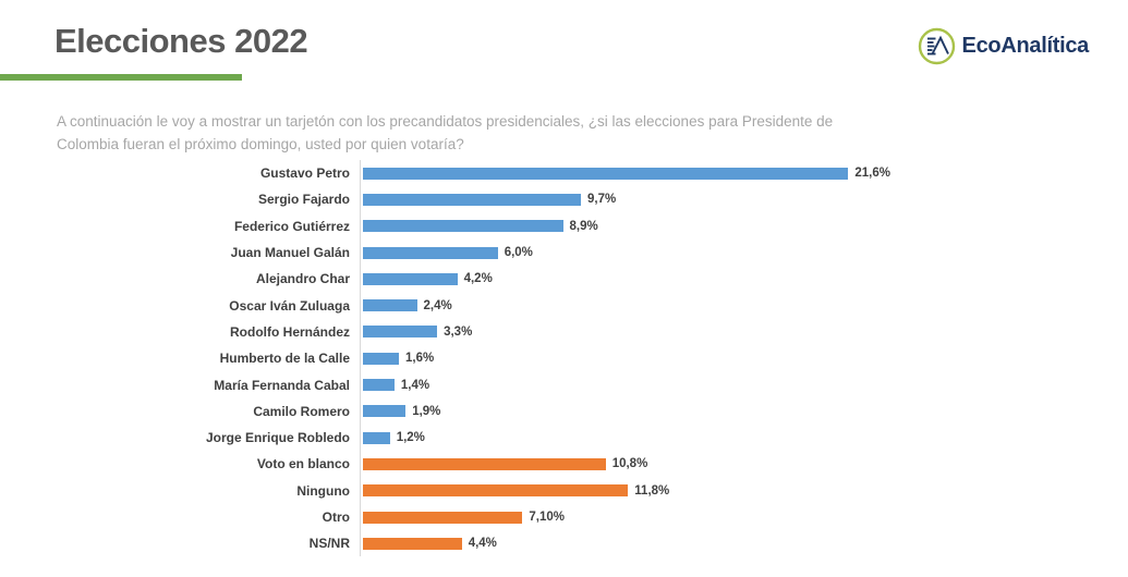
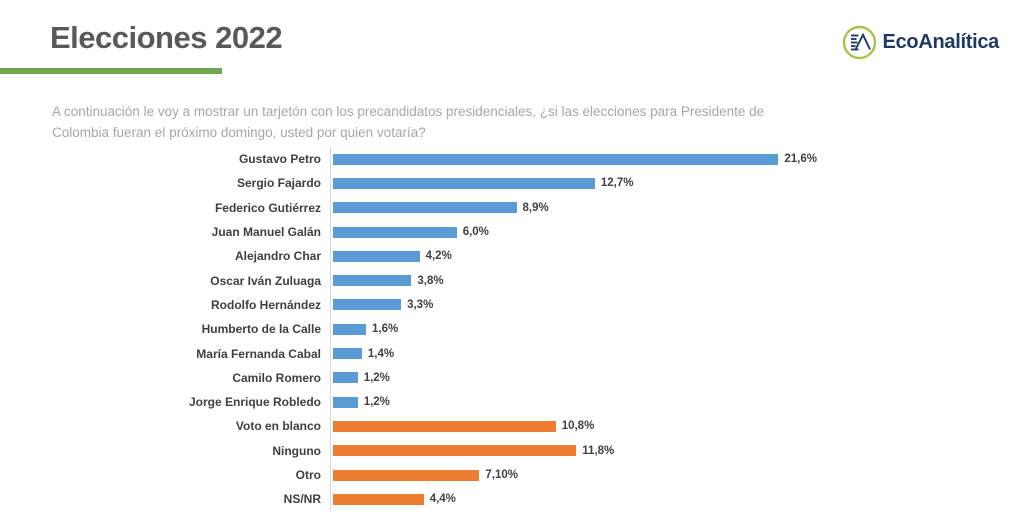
Sergio Fajardo: 9,7% -> 12,7%
Oscar Iván Zuluaga: 2,4% -> 3,8%
Camilo Romero: 1,9% -> 1,2%
